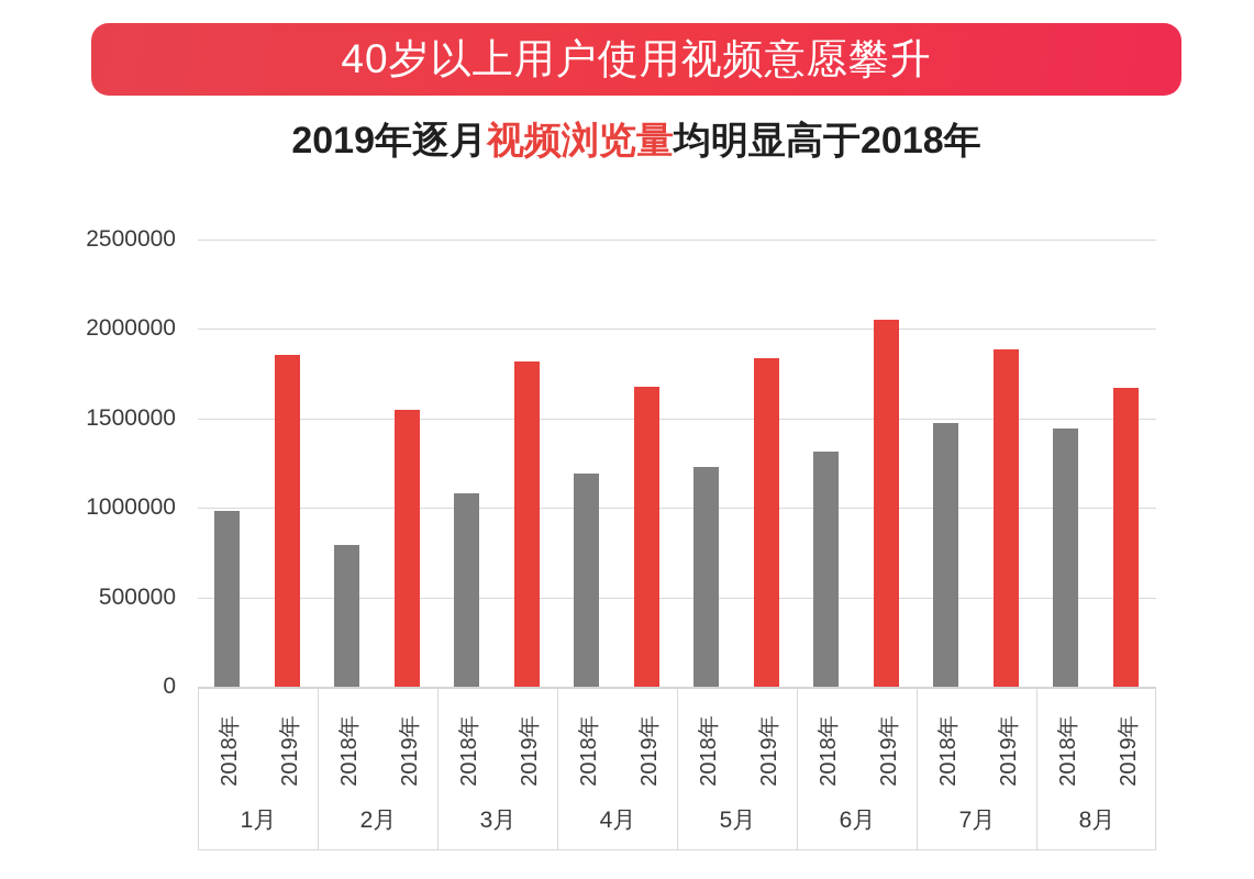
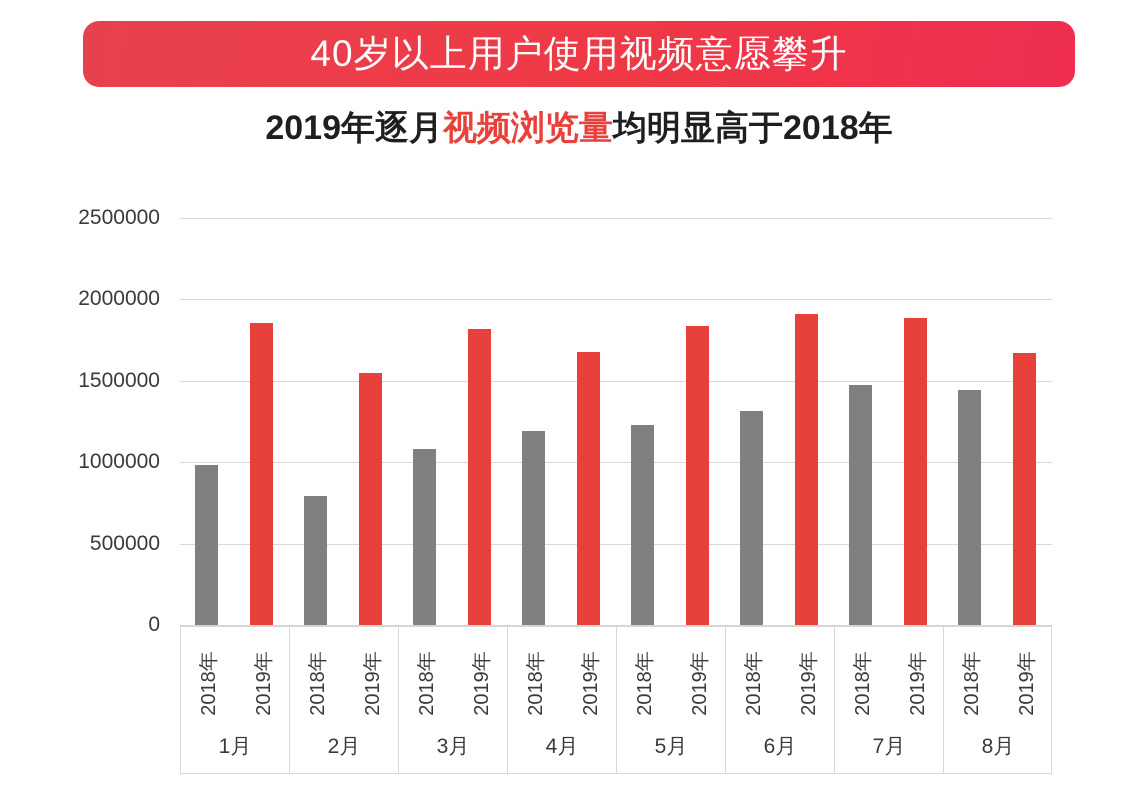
2019年/6月: 2050000 -> 1910000
